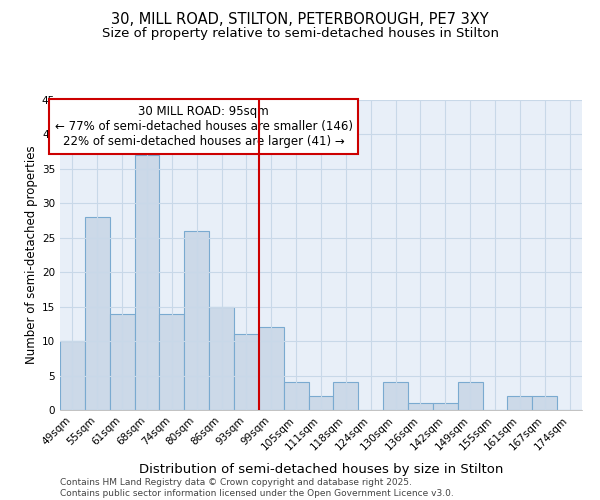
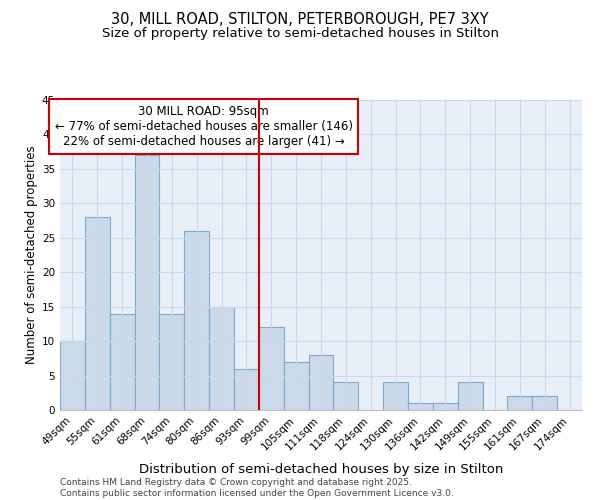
93sqm: 11 -> 6
105sqm: 4 -> 7
111sqm: 2 -> 8
